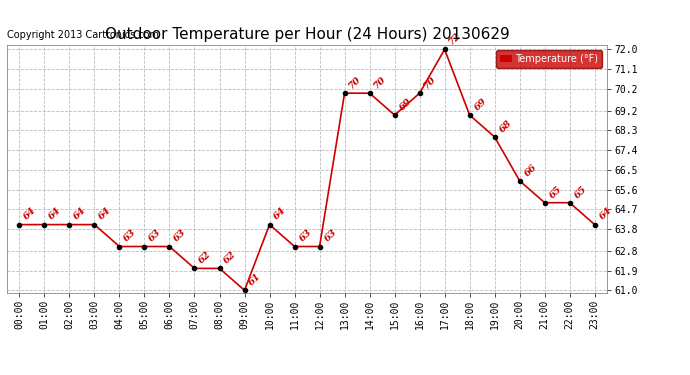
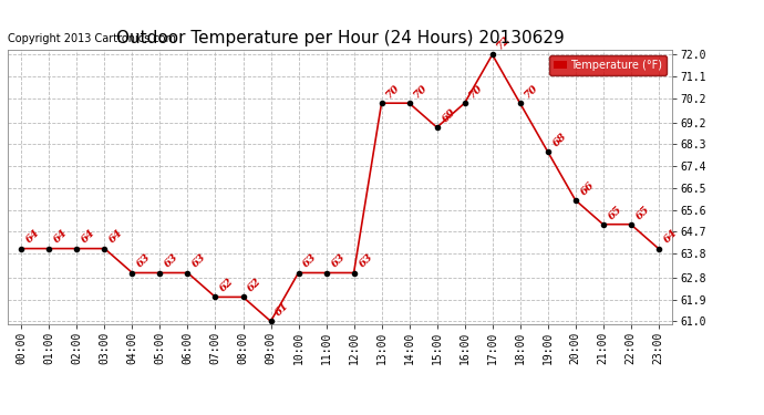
10:00: 64 -> 63
18:00: 69 -> 70
